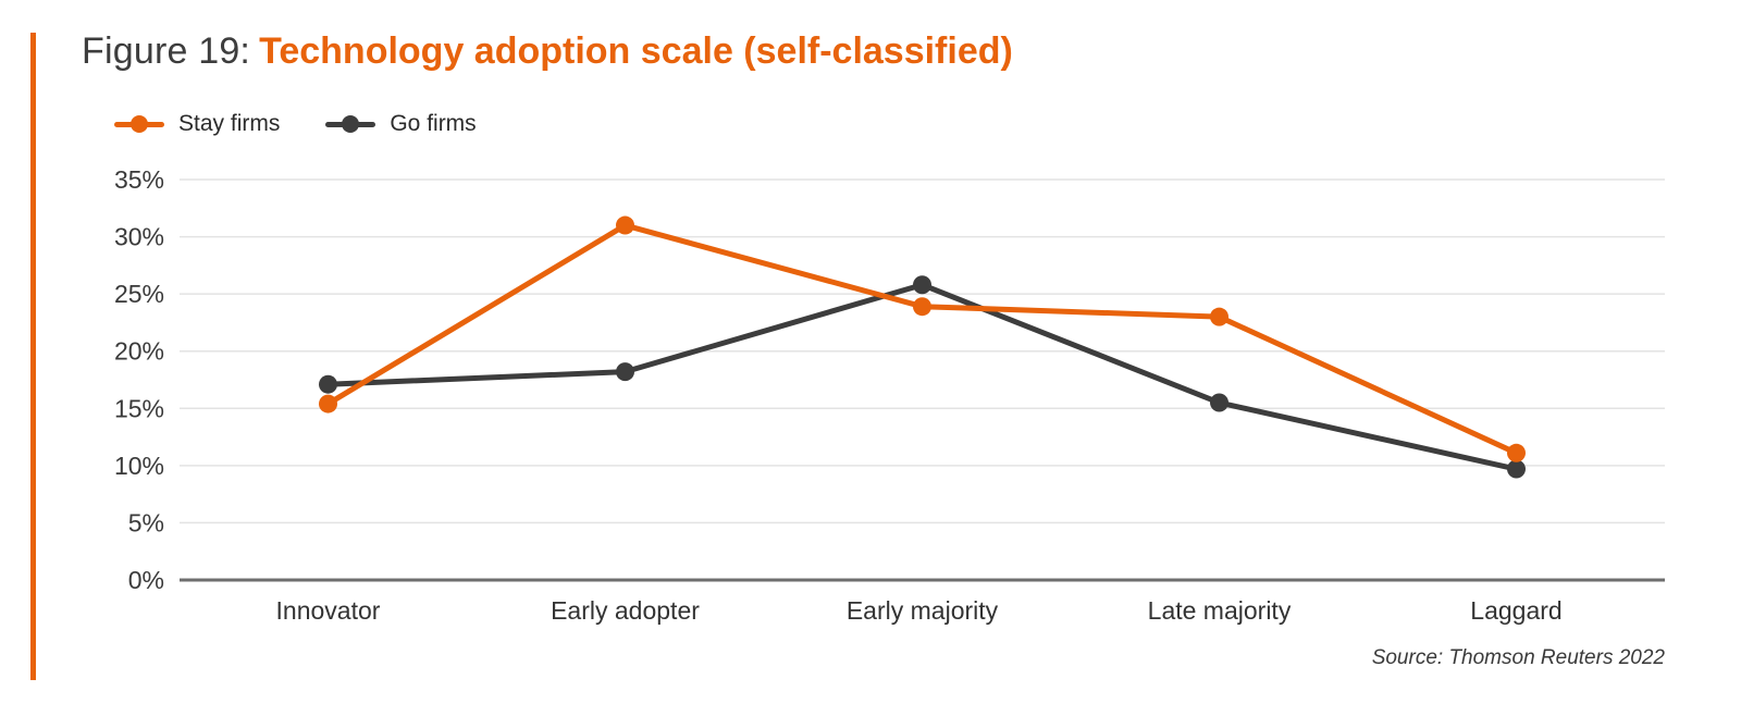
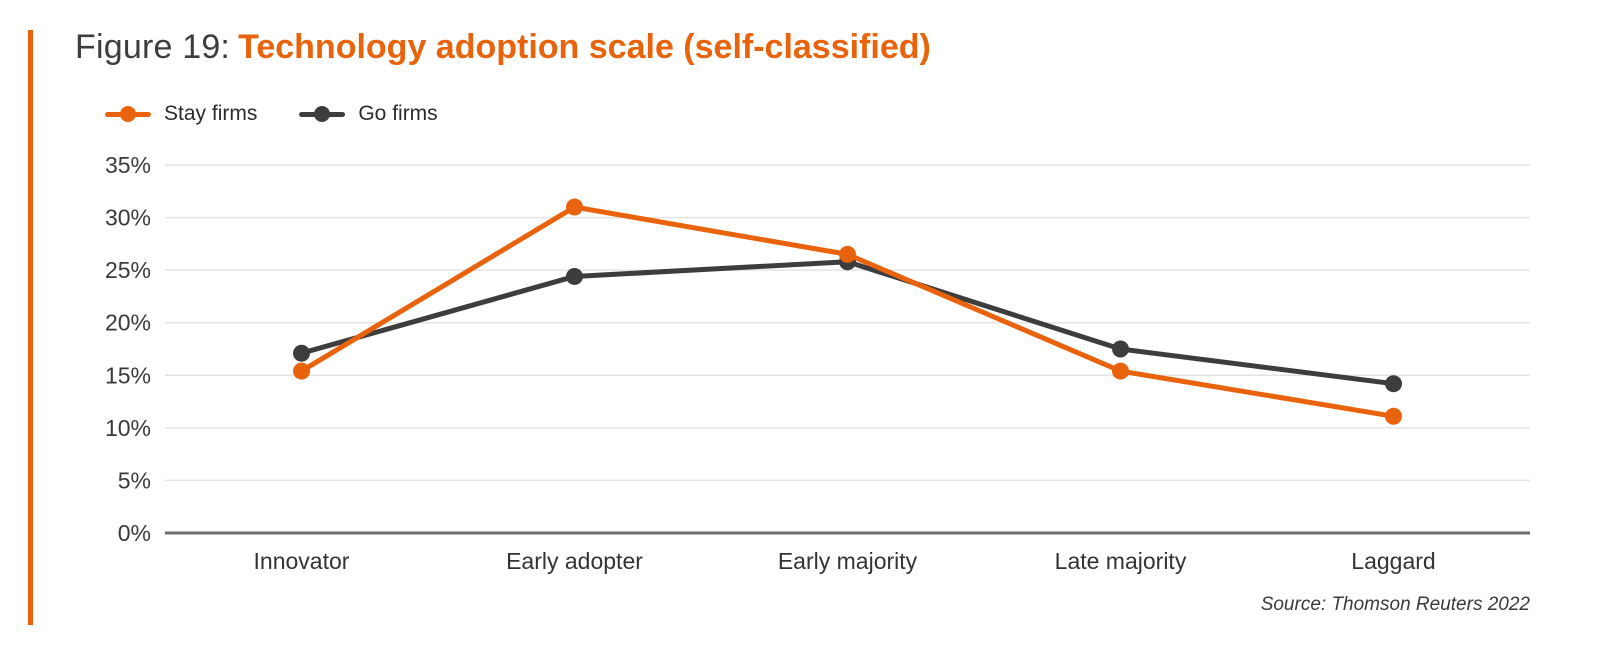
Go firms/Early adopter: 18.2% -> 24.4%
Stay firms/Early majority: 23.9% -> 26.5%
Stay firms/Late majority: 23.0% -> 15.4%
Go firms/Late majority: 15.5% -> 17.5%
Go firms/Laggard: 9.7% -> 14.2%
